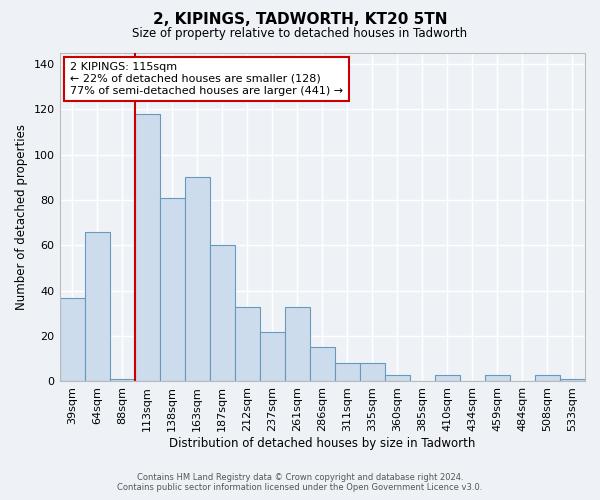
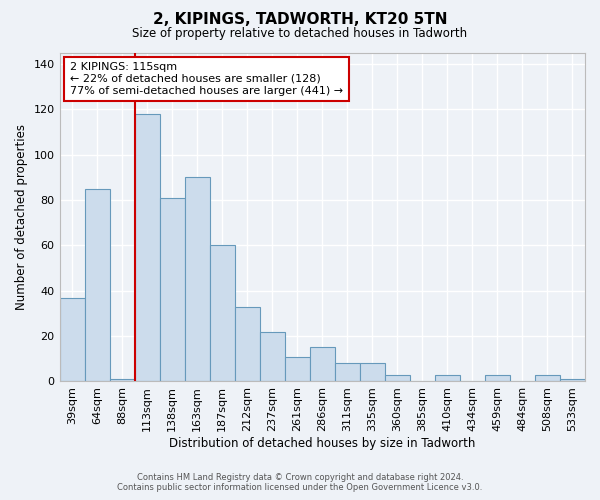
64sqm: 66 -> 85
261sqm: 33 -> 11
